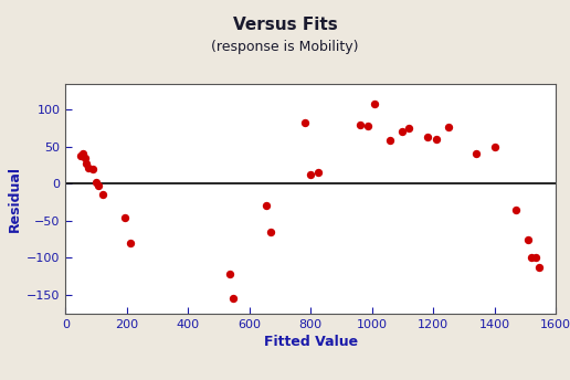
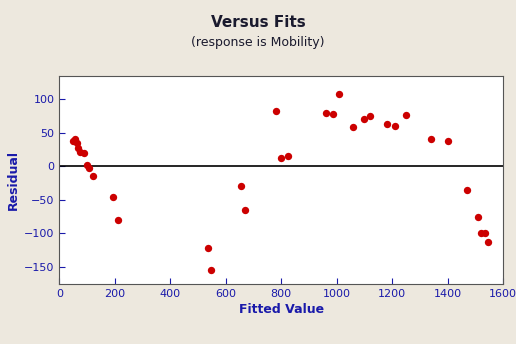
1400: 50 -> 38
